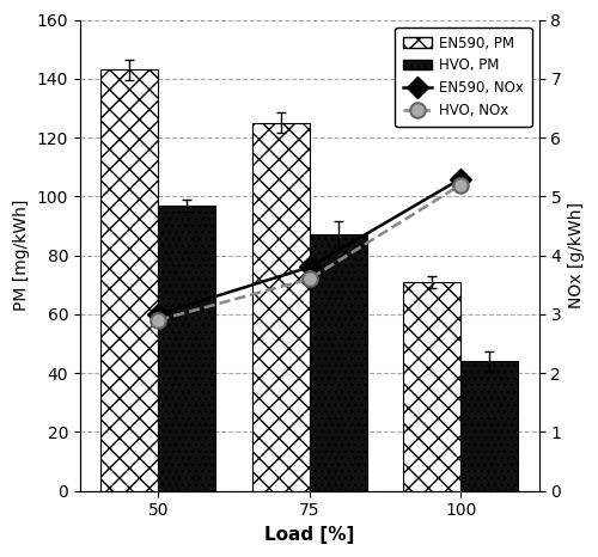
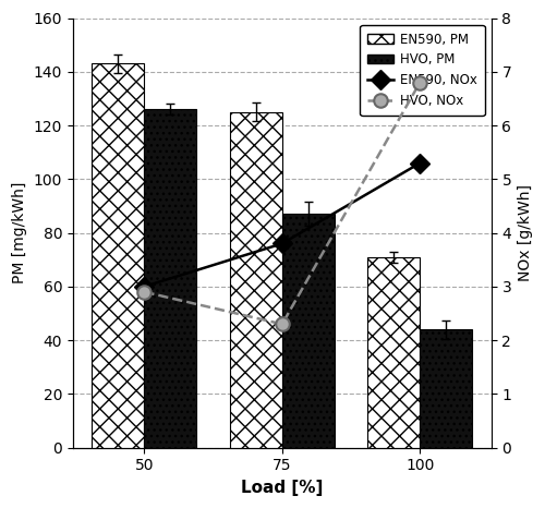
HVO, PM/50: 97 -> 126
HVO, NOx/75: 3.6 -> 2.3
HVO, NOx/100: 5.2 -> 6.8
